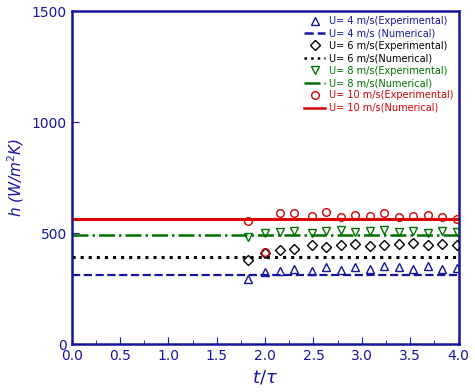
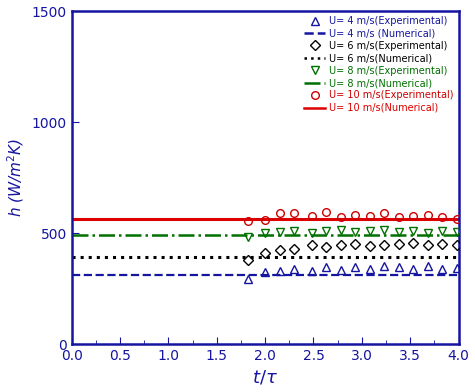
U= 10 m/s(Experimental)/2.0: 415 -> 560
